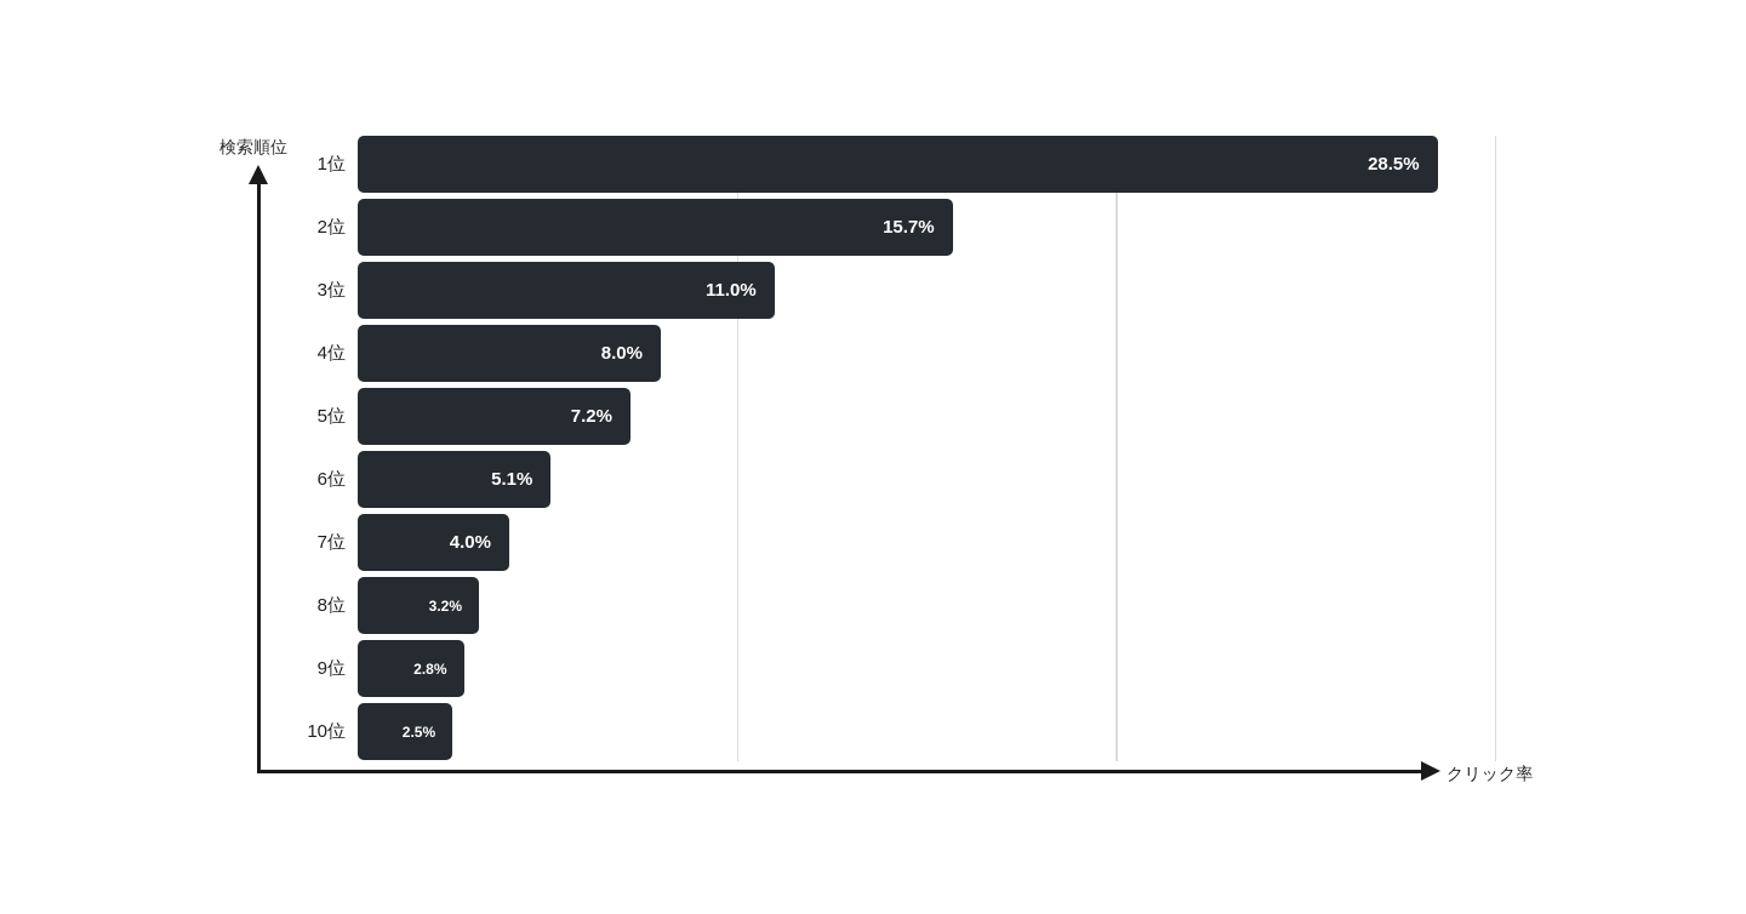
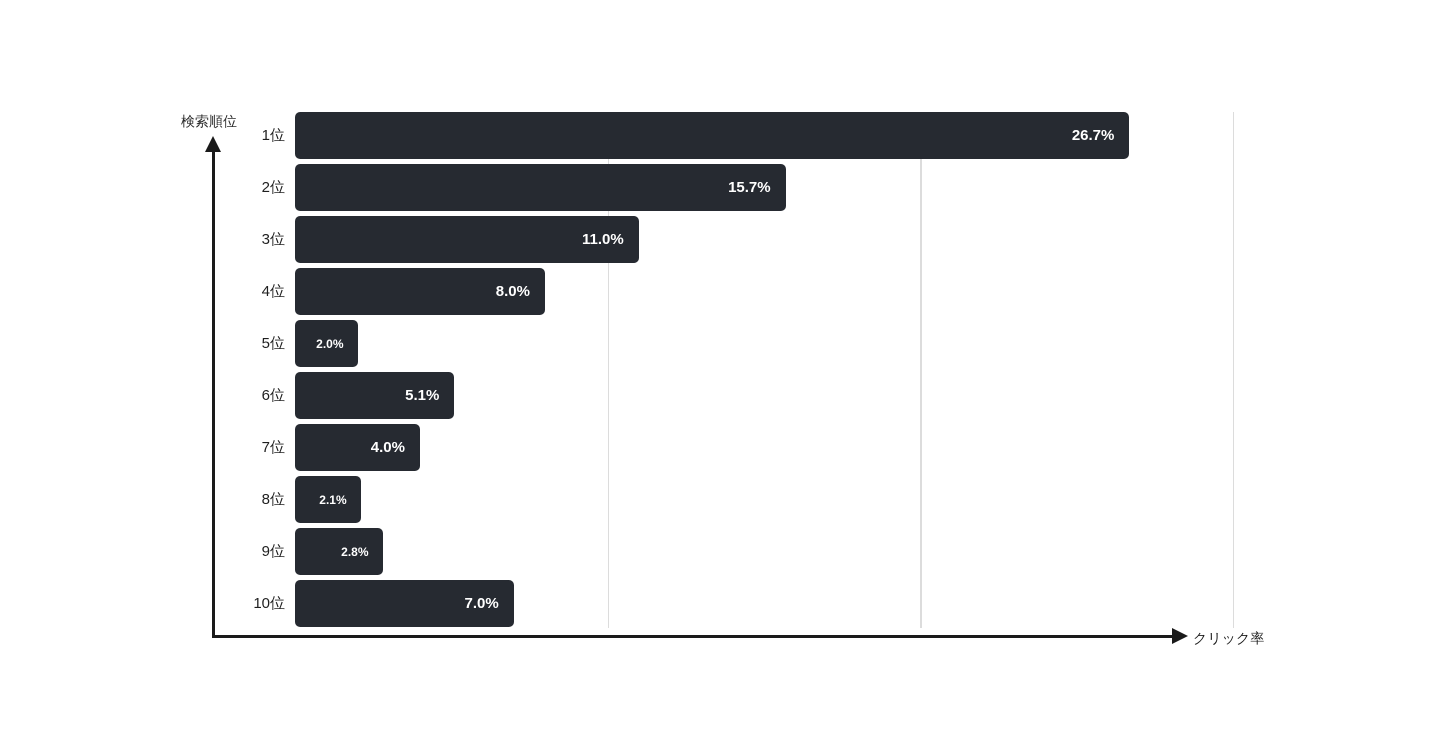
1位: 28.5% -> 26.7%
5位: 7.2% -> 2.0%
8位: 3.2% -> 2.1%
10位: 2.5% -> 7.0%
